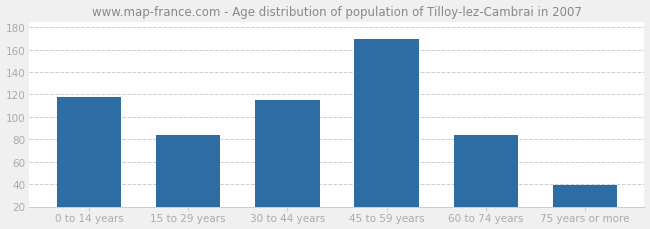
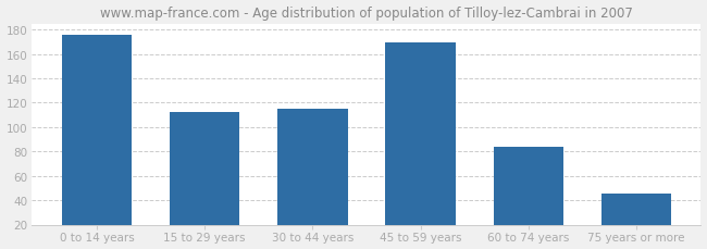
0 to 14 years: 118 -> 176
15 to 29 years: 84 -> 112
75 years or more: 39 -> 45
